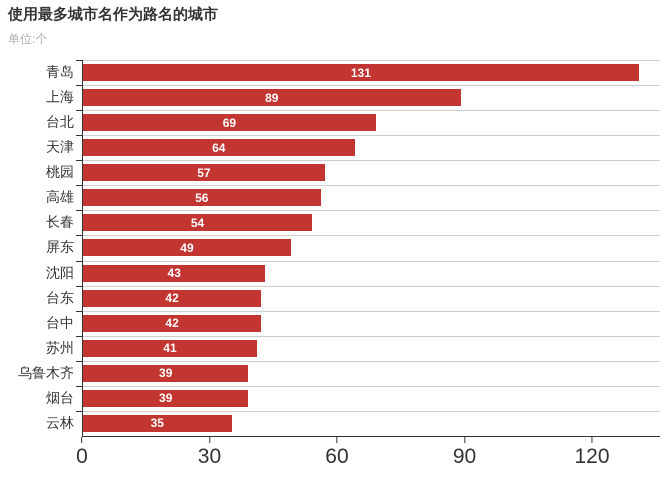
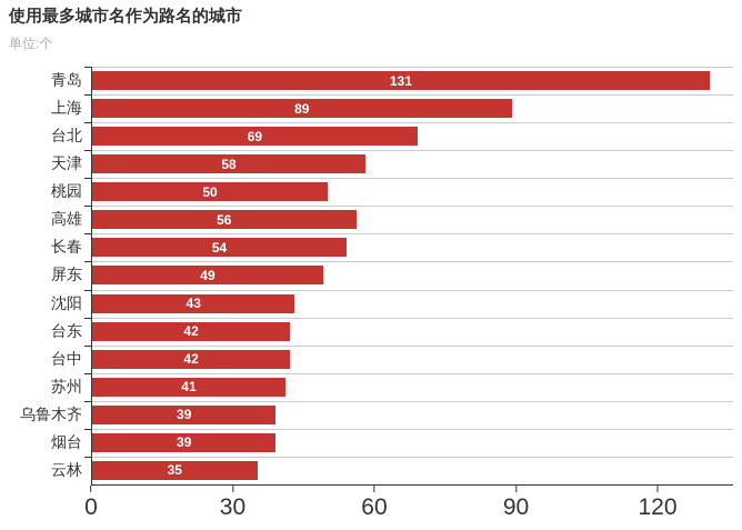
天津: 64 -> 58
桃园: 57 -> 50
